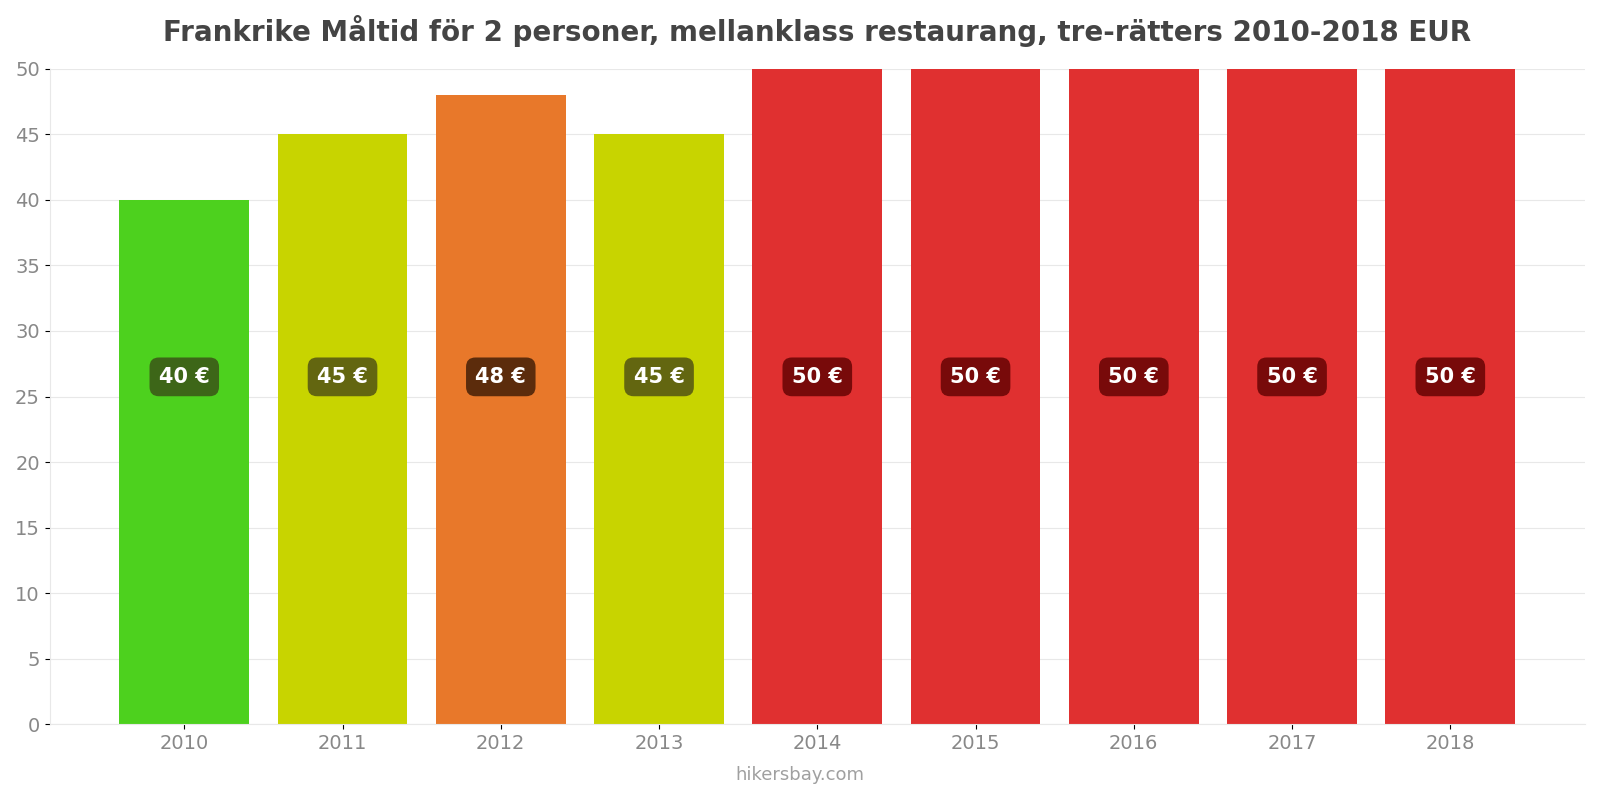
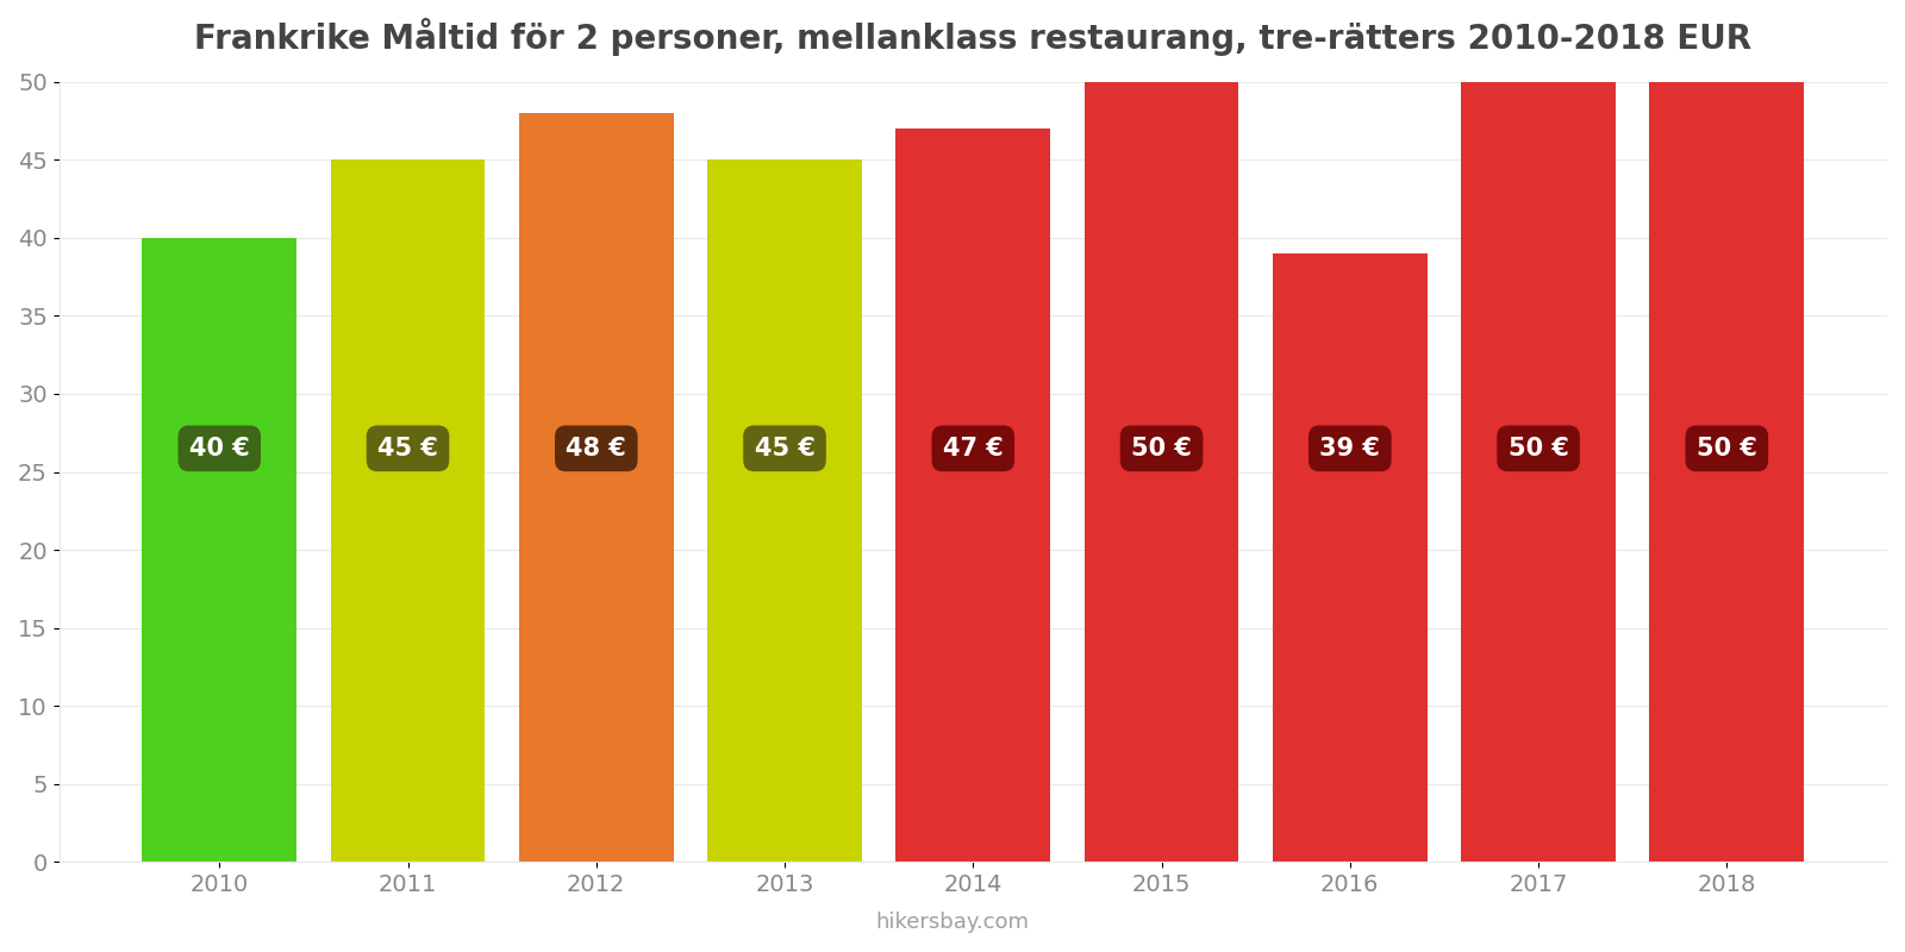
2014: 50 -> 47
2016: 50 -> 39
